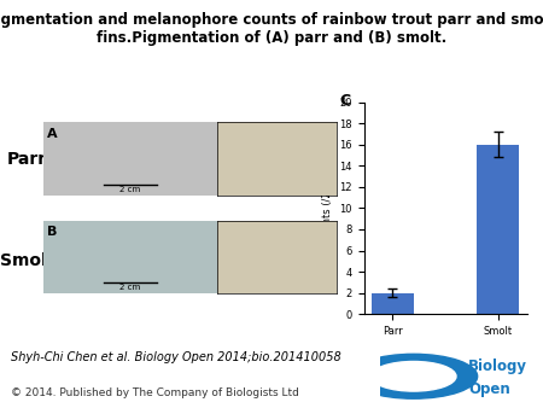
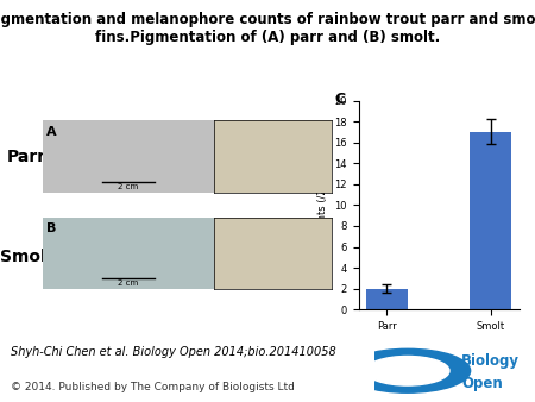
Smolt: 16 -> 17
